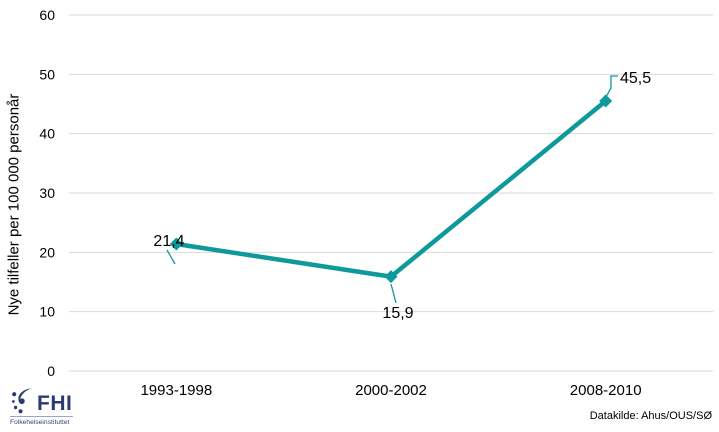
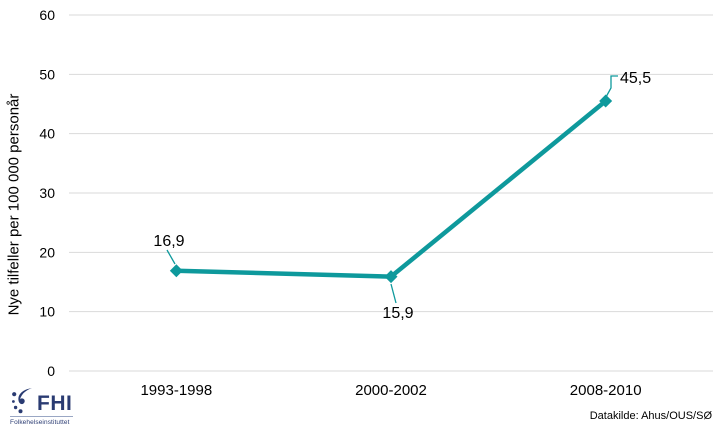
1993-1998: 21,4 -> 16,9
